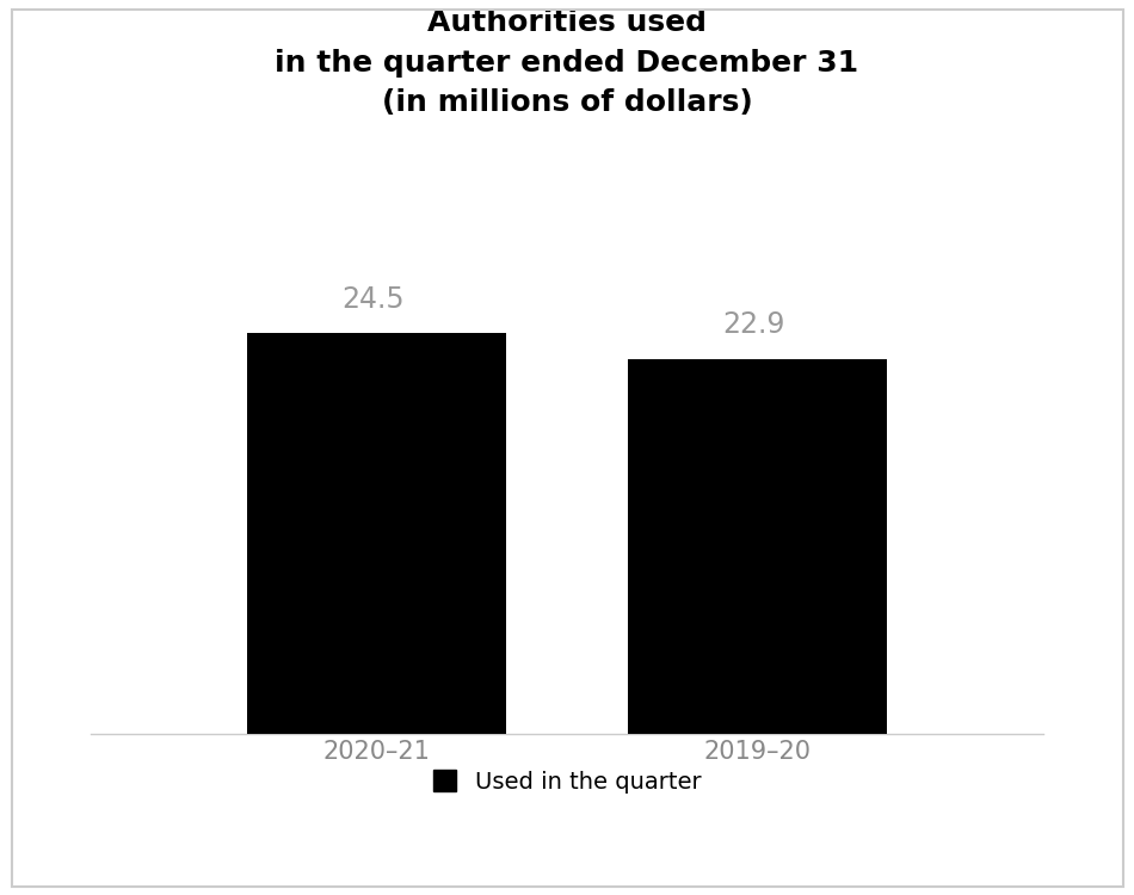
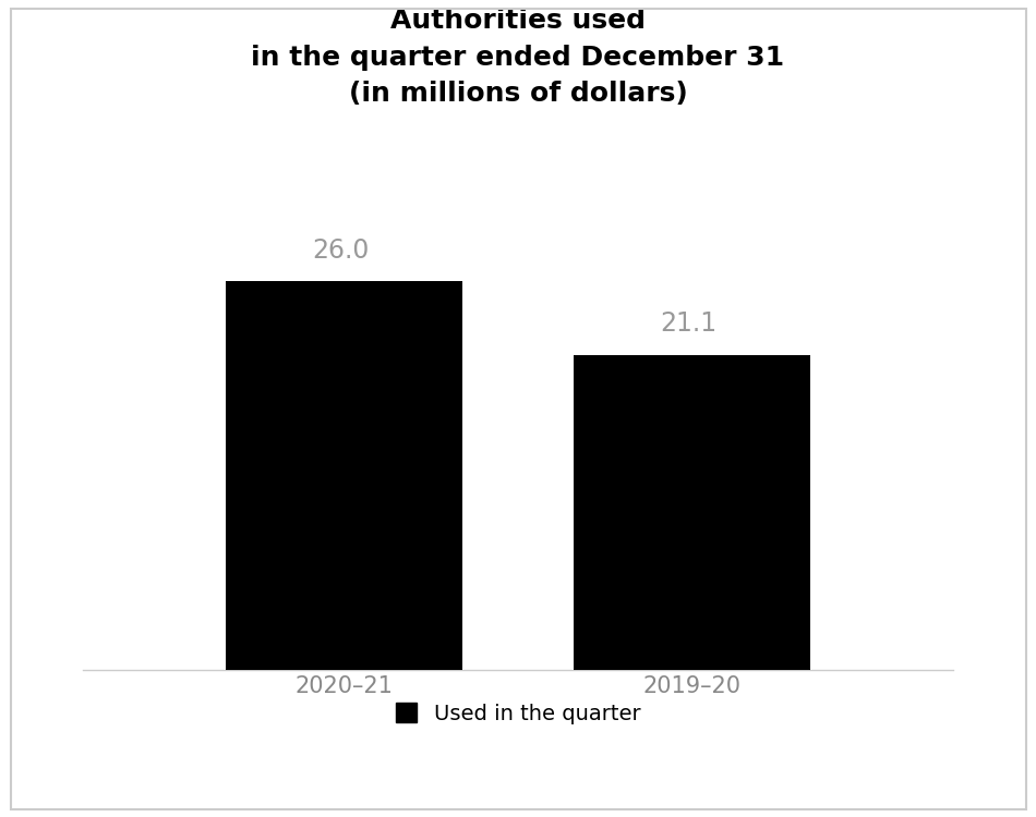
2020–21: 24.5 -> 26.0
2019–20: 22.9 -> 21.1
